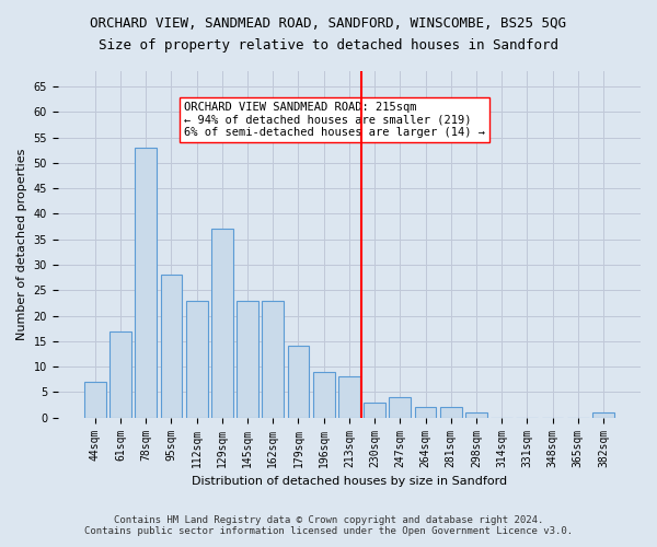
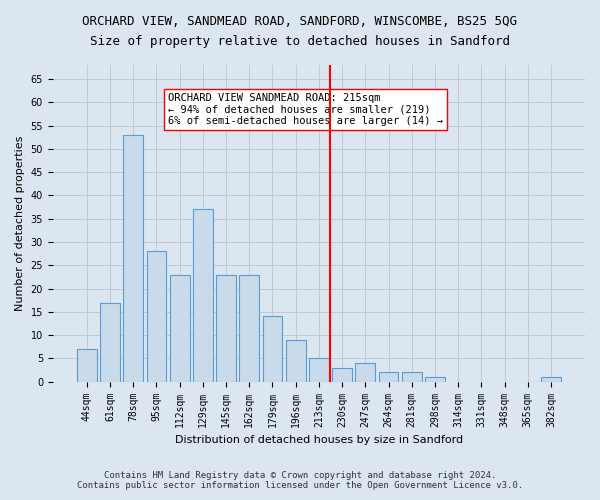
213sqm: 8 -> 5
